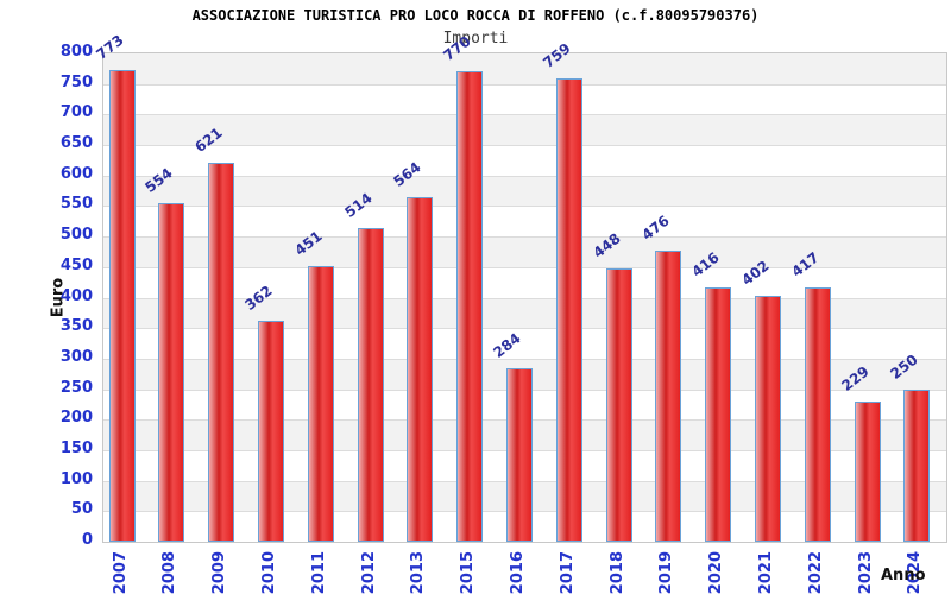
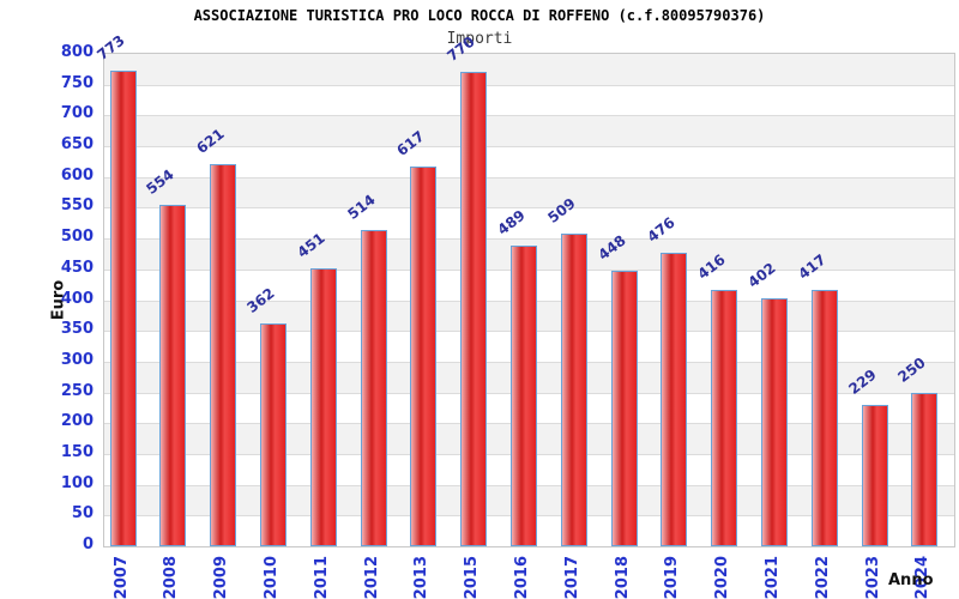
2013: 564 -> 617
2016: 284 -> 489
2017: 759 -> 509
